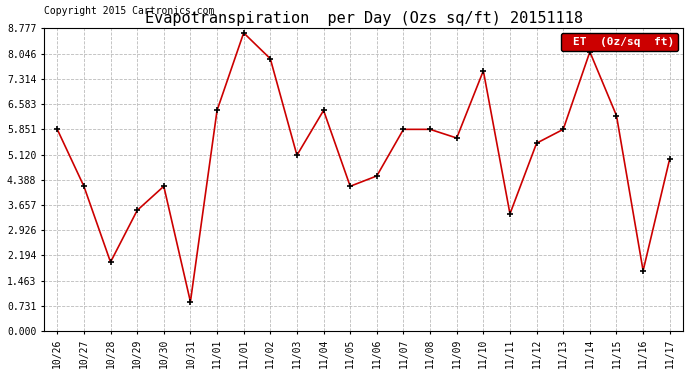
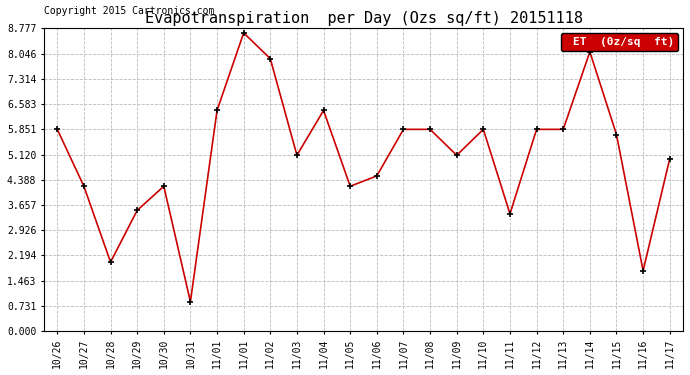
11/09: 5.60 -> 5.10
11/10: 7.55 -> 5.85
11/12: 5.45 -> 5.85
11/15: 6.25 -> 5.70
